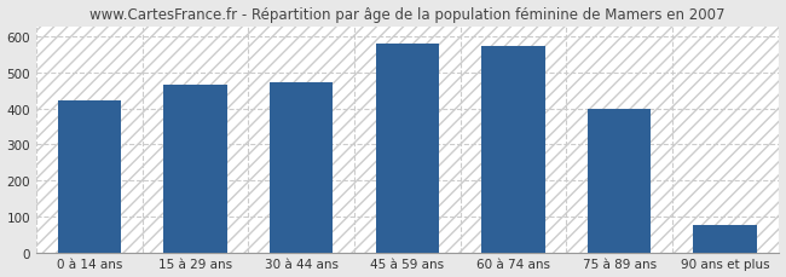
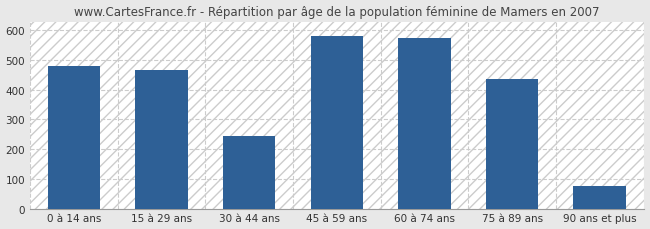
0 à 14 ans: 422 -> 480
30 à 44 ans: 473 -> 245
75 à 89 ans: 400 -> 435
